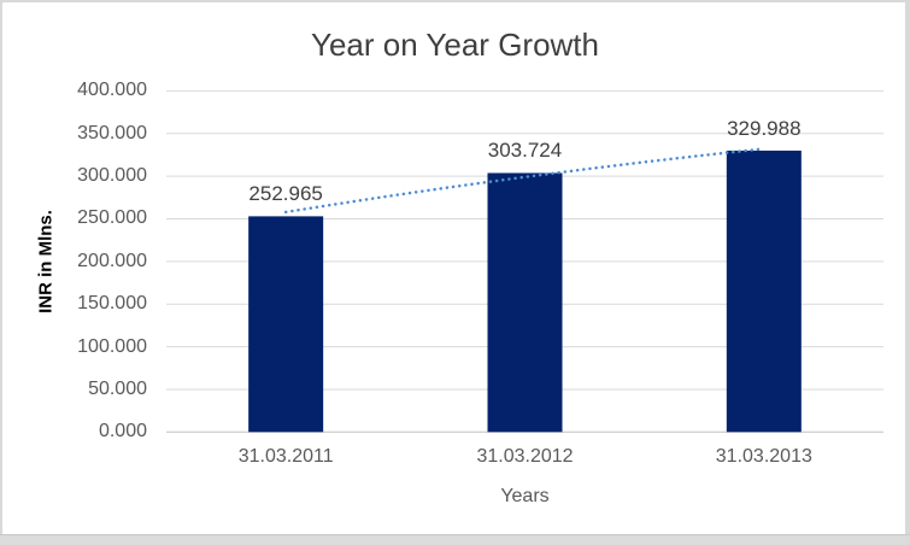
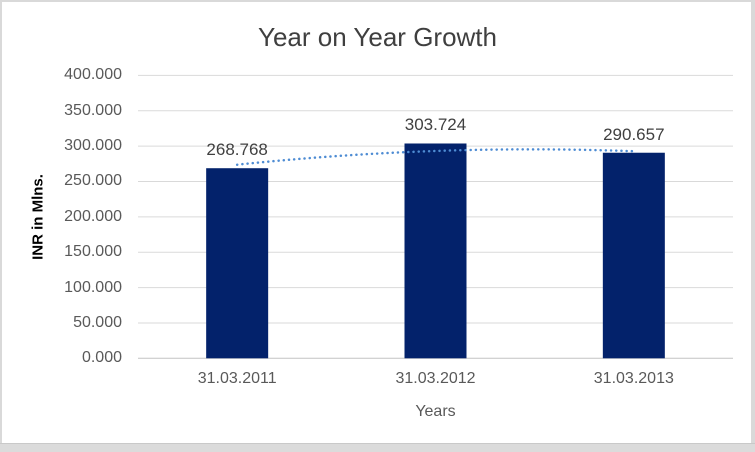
31.03.2011: 252.965 -> 268.768
31.03.2013: 329.988 -> 290.657
